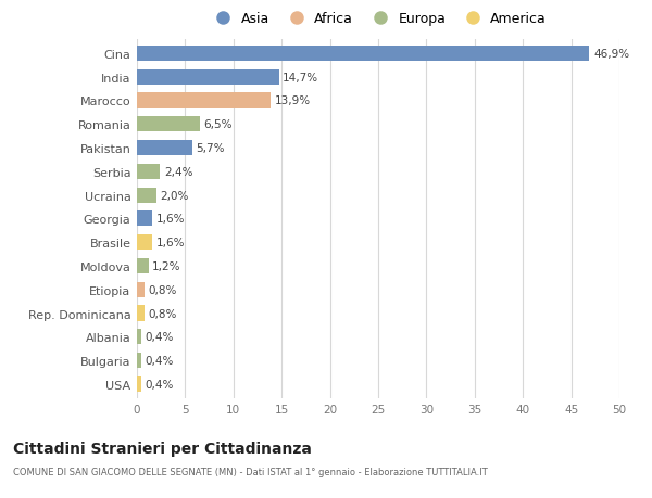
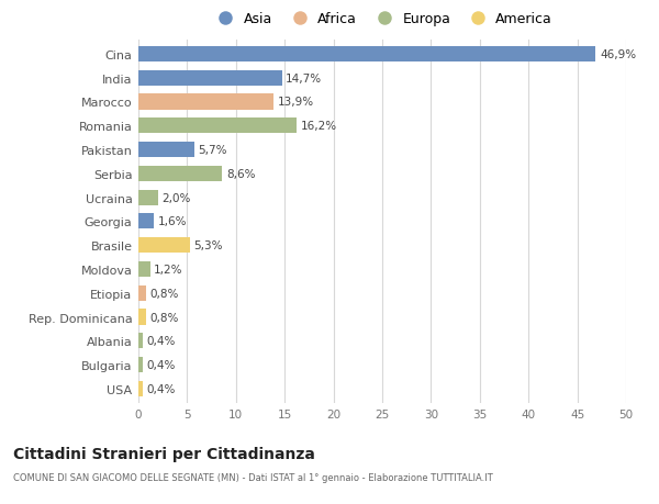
Romania: 6,5% -> 16,2%
Serbia: 2,4% -> 8,6%
Brasile: 1,6% -> 5,3%
